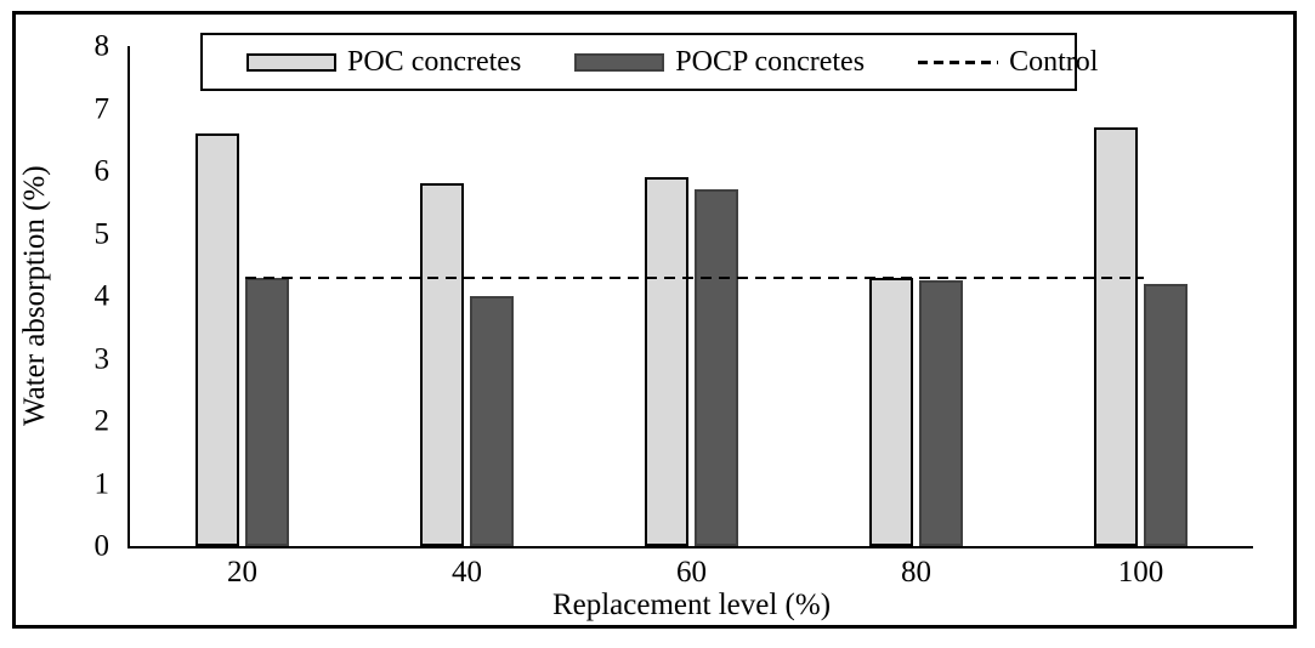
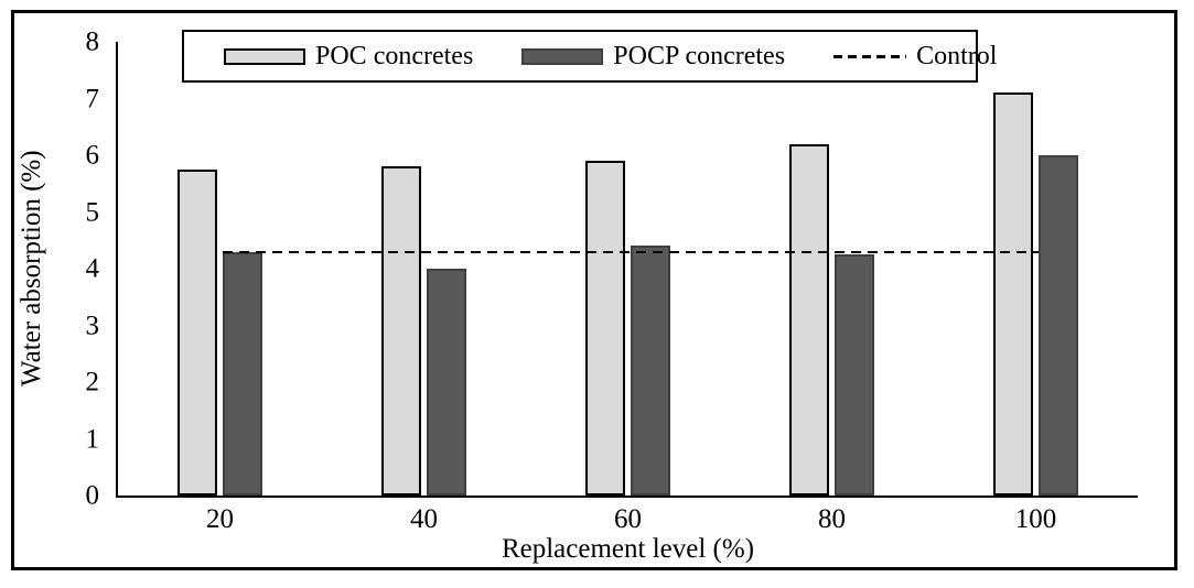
POC concretes/20: 6.6 -> 5.8
POCP concretes/60: 5.7 -> 4.4
POC concretes/80: 4.3 -> 6.2
POC concretes/100: 6.7 -> 7.1
POCP concretes/100: 4.2 -> 6.0
